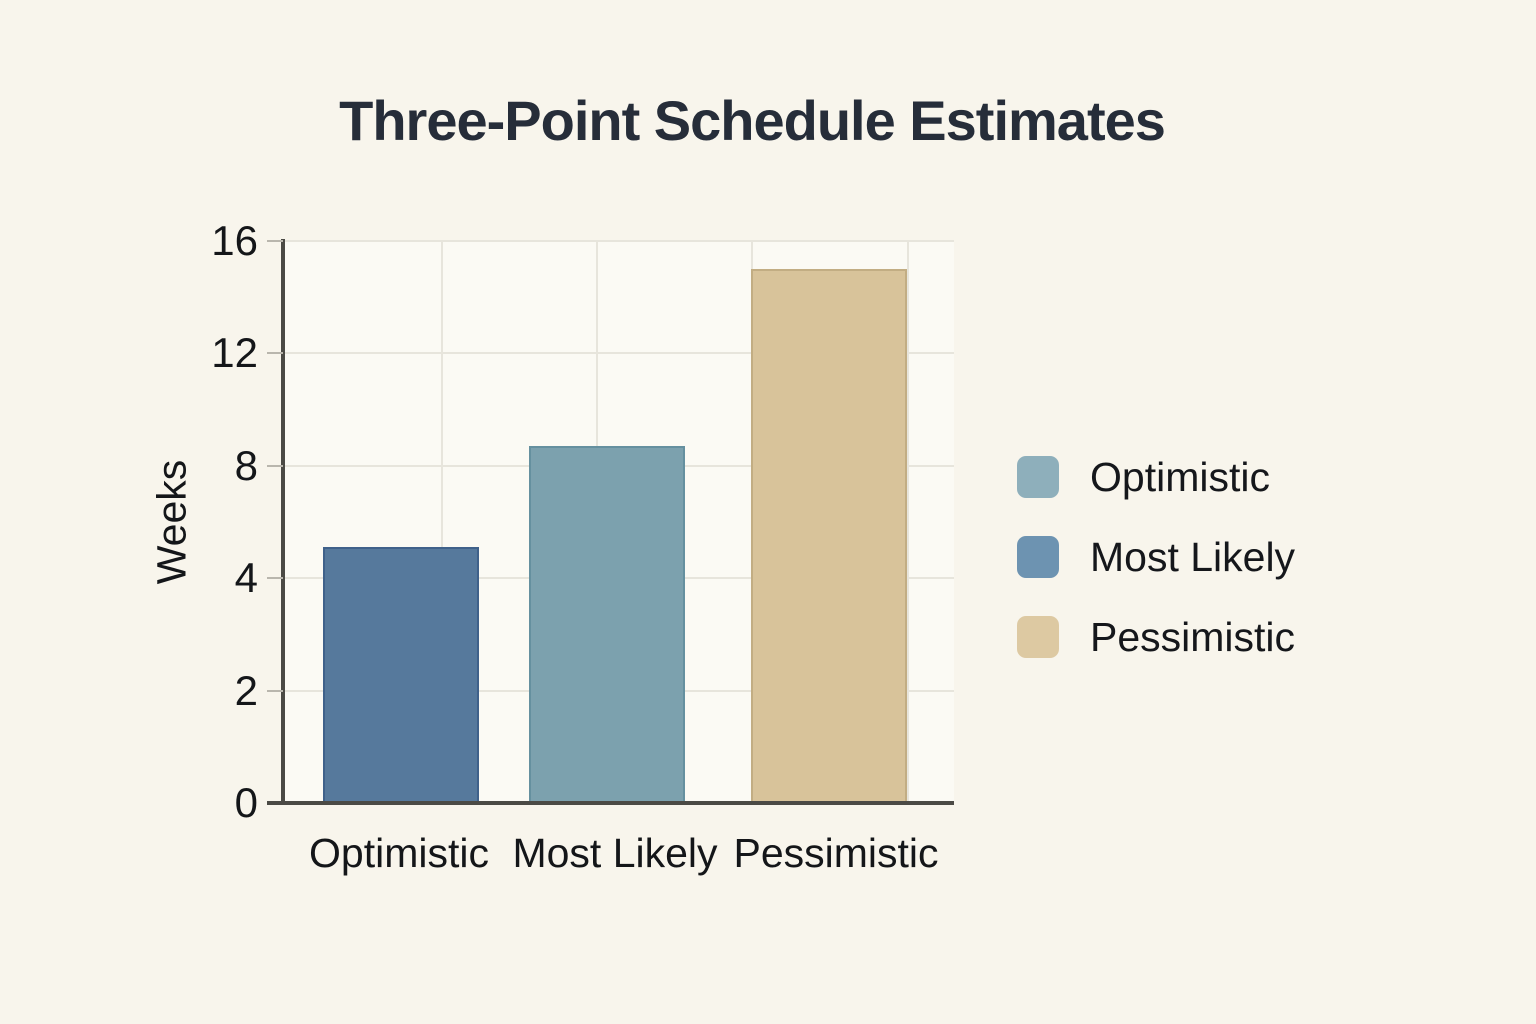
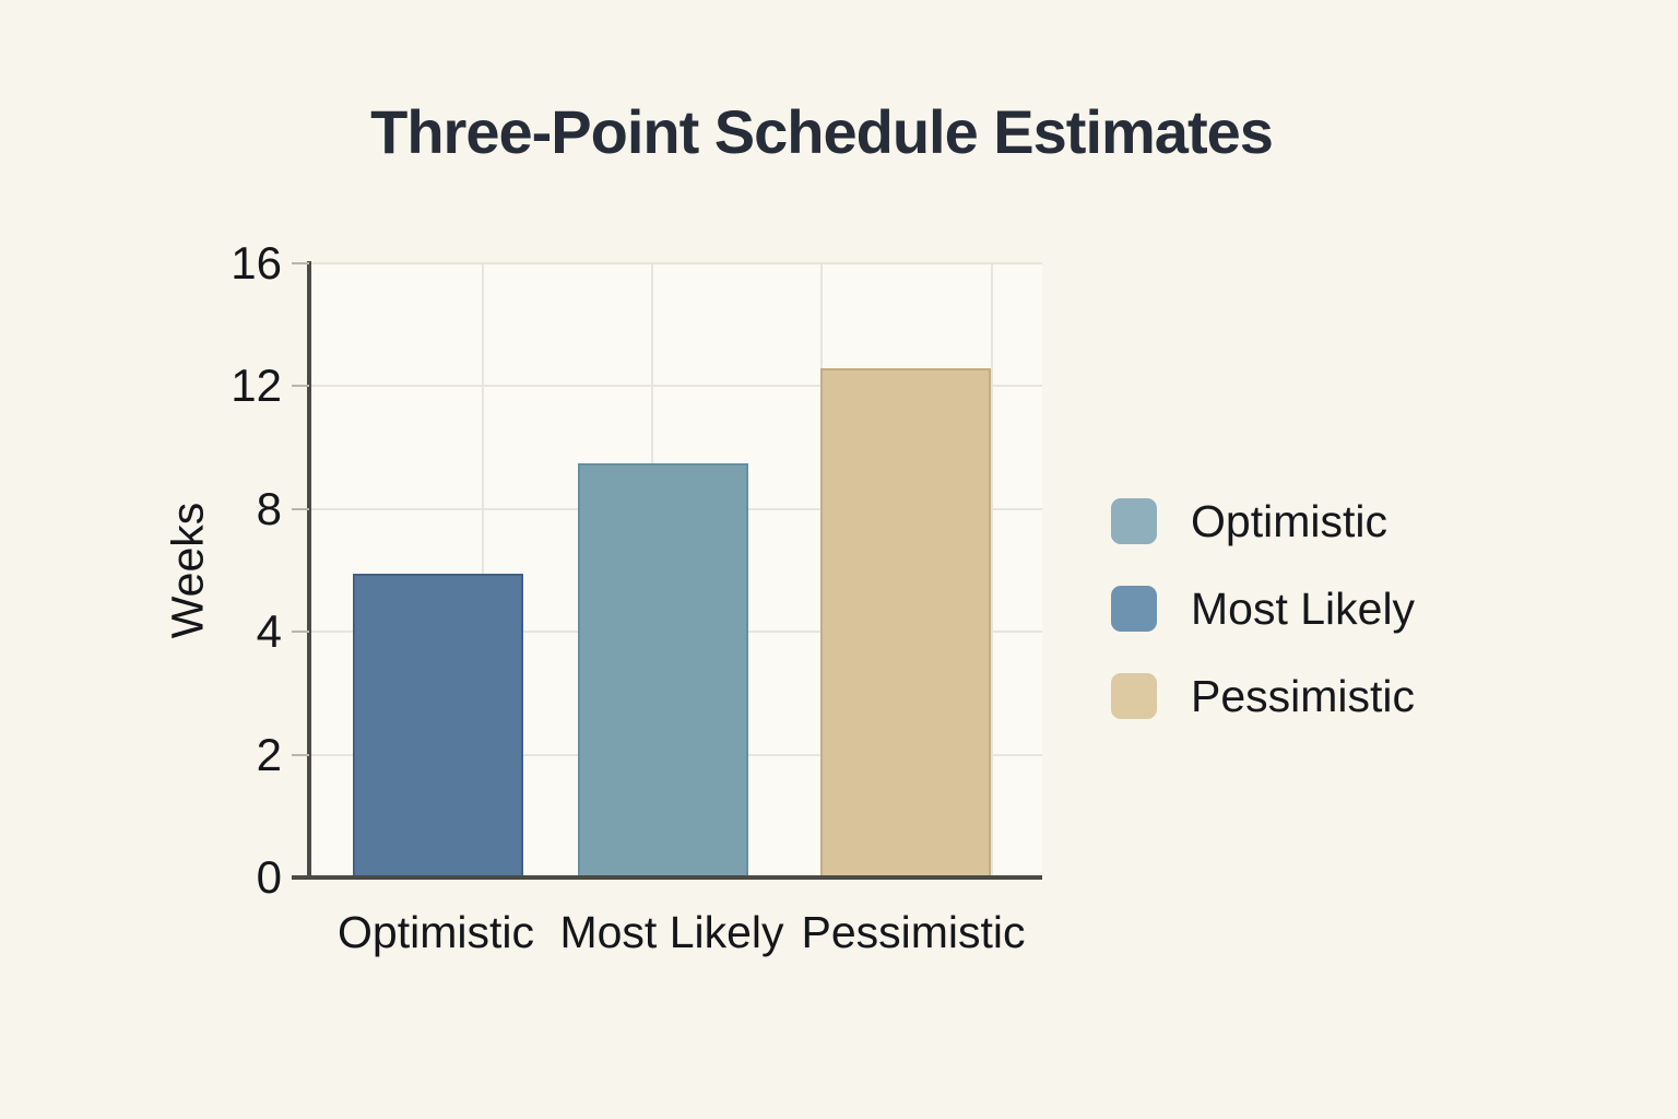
Optimistic: 5.1 -> 5.9
Most Likely: 8.7 -> 9.5
Pessimistic: 15.0 -> 12.6
